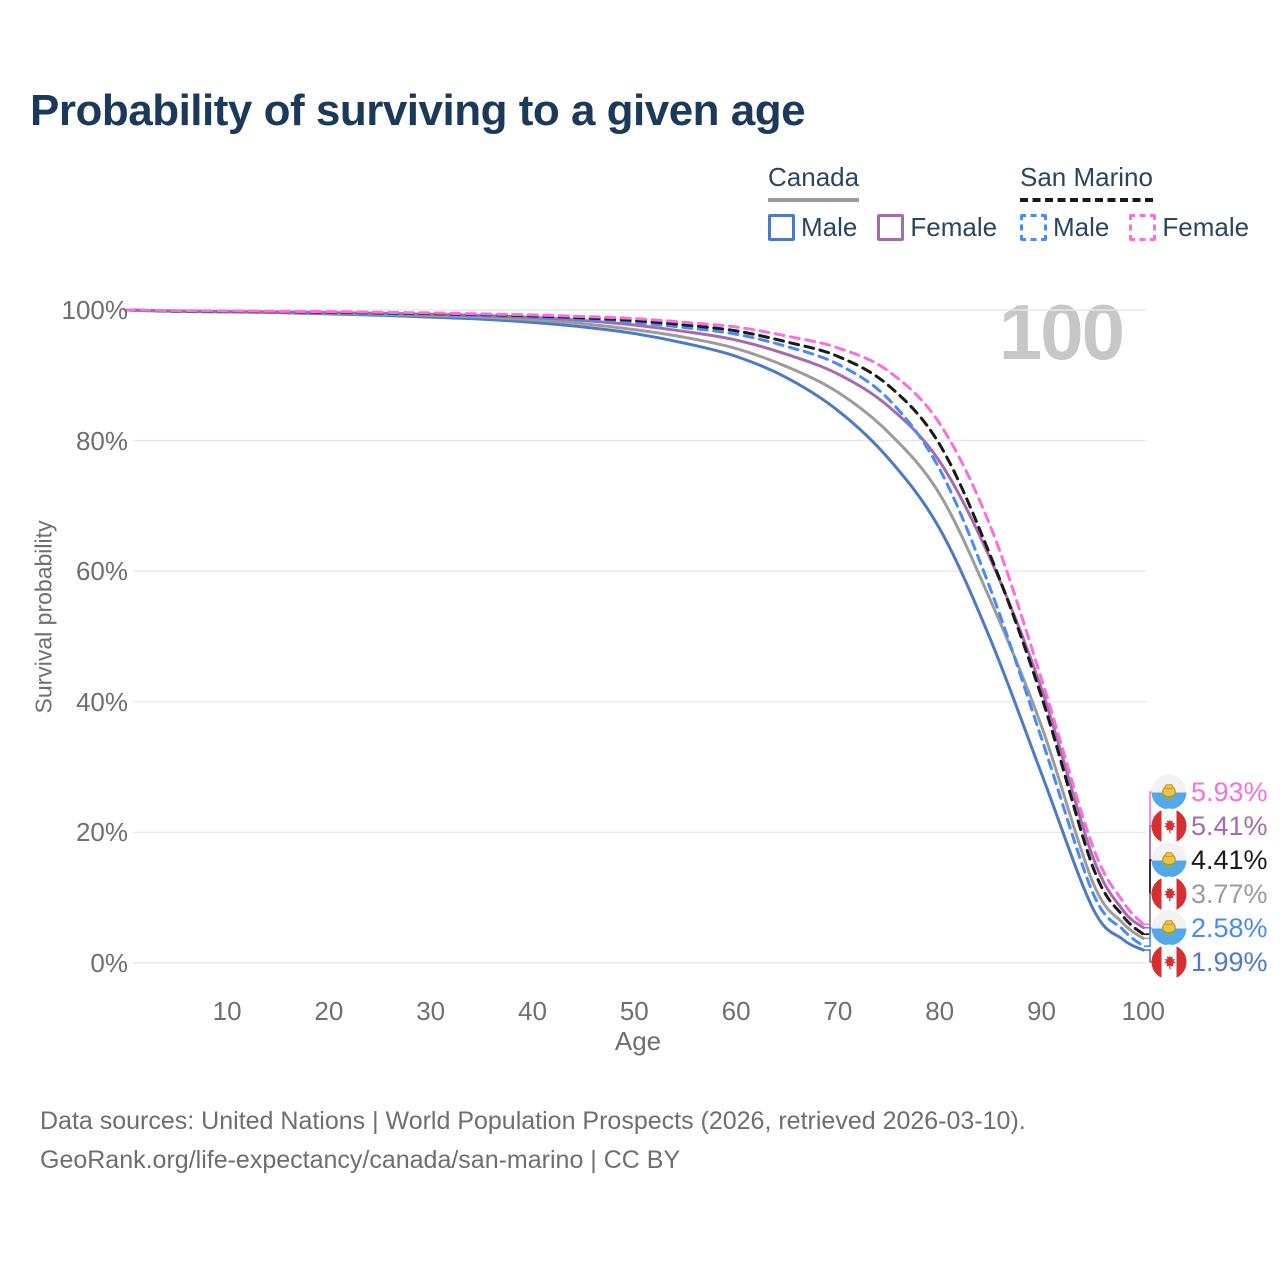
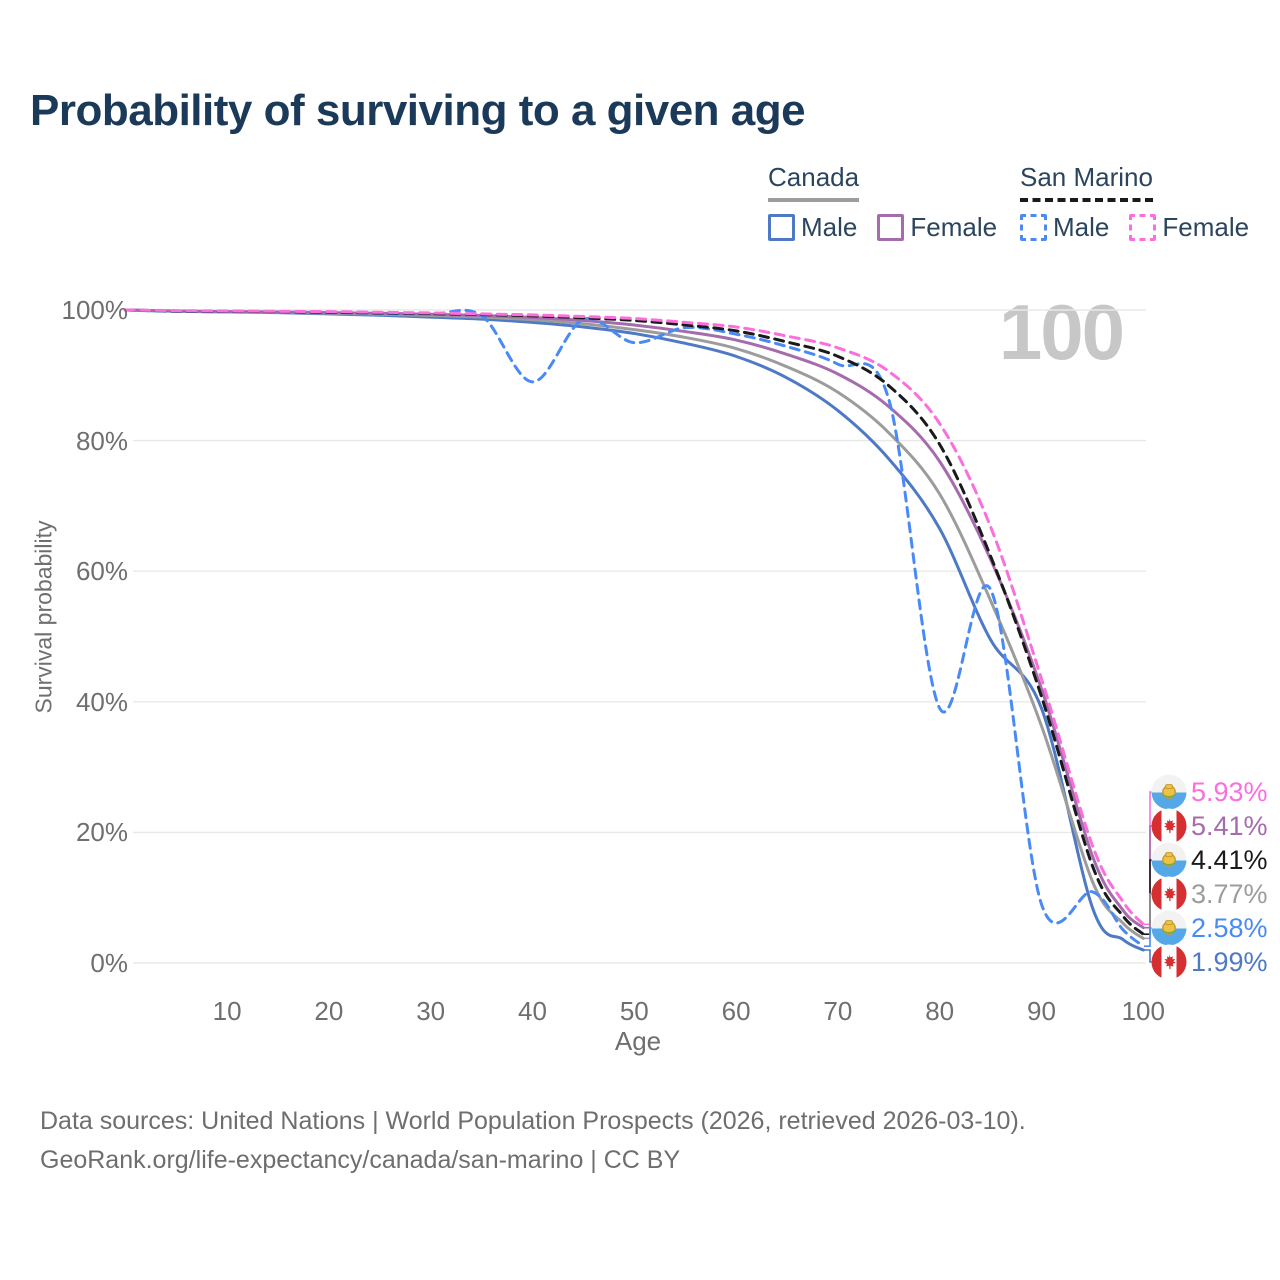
San Marino Male/40: 99% -> 89%
San Marino Male/50: 98% -> 95%
San Marino Male/80: 76% -> 39%
Canada Male/90: 29% -> 39%
San Marino Male/90: 34% -> 9%
